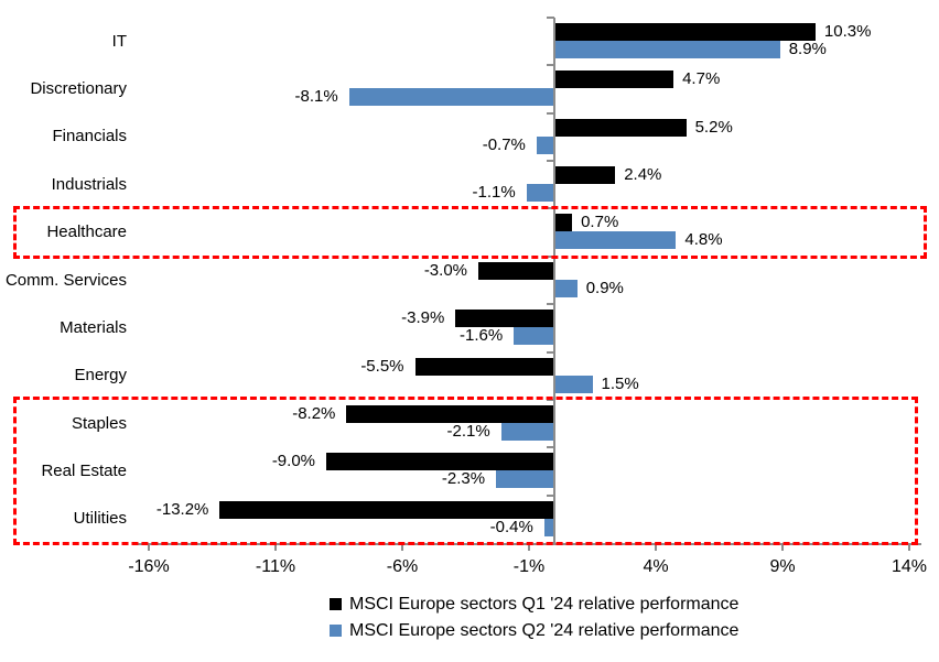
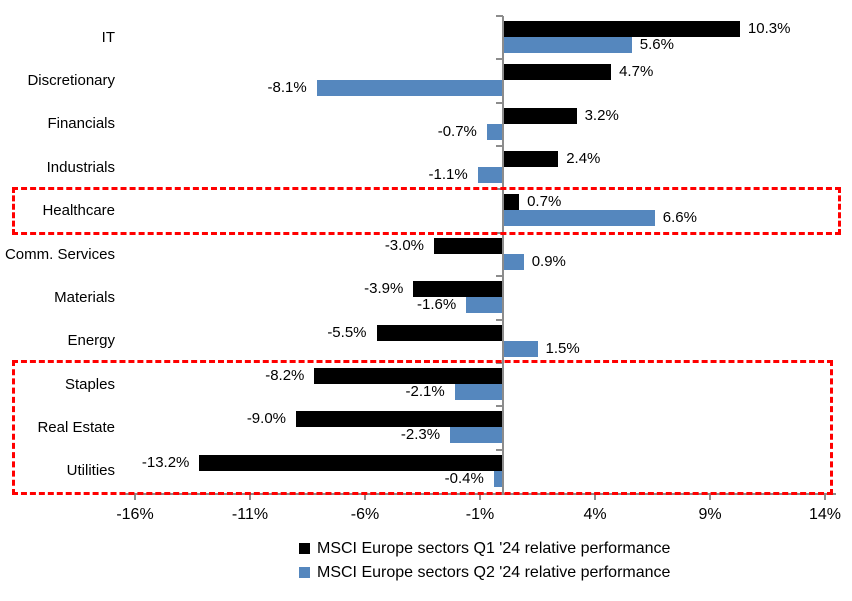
MSCI Europe sectors Q2 '24 relative performance/IT: 8.9% -> 5.6%
MSCI Europe sectors Q1 '24 relative performance/Financials: 5.2% -> 3.2%
MSCI Europe sectors Q2 '24 relative performance/Healthcare: 4.8% -> 6.6%
